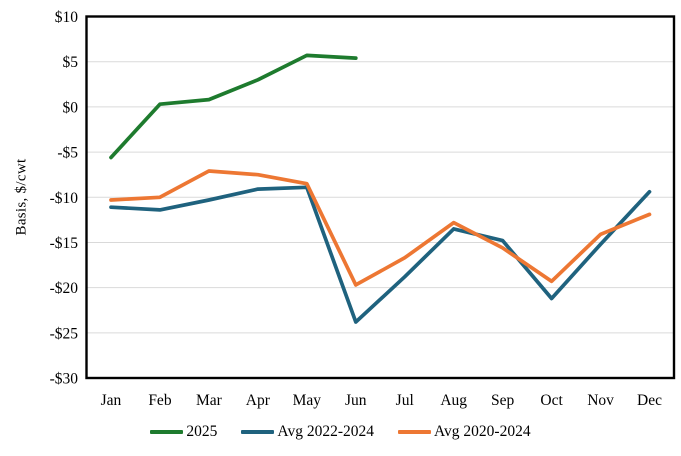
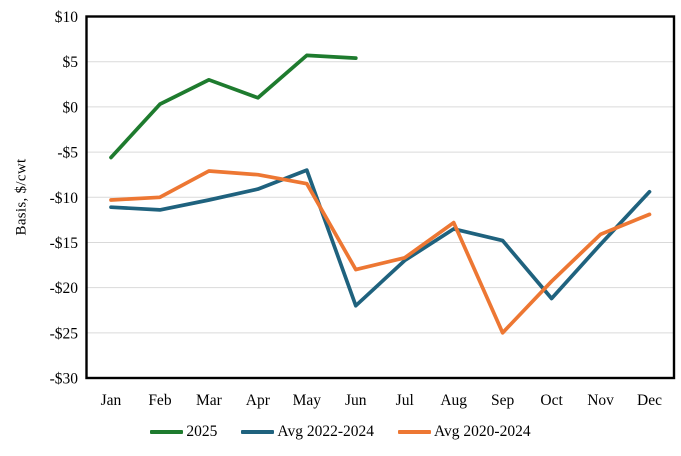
2025/Mar: $1 -> $3
2025/Apr: $3 -> $1
Avg 2022-2024/May: -$9 -> -$7
Avg 2022-2024/Jun: -$24 -> -$22
Avg 2020-2024/Jun: -$20 -> -$18
Avg 2022-2024/Jul: -$19 -> -$17
Avg 2020-2024/Sep: -$16 -> -$25
